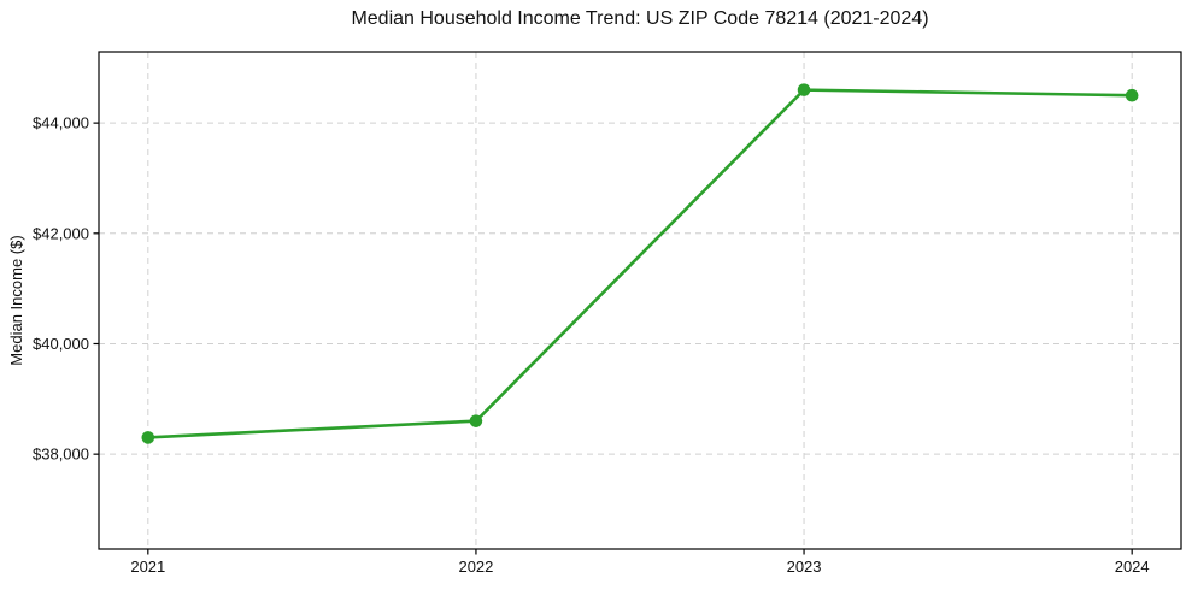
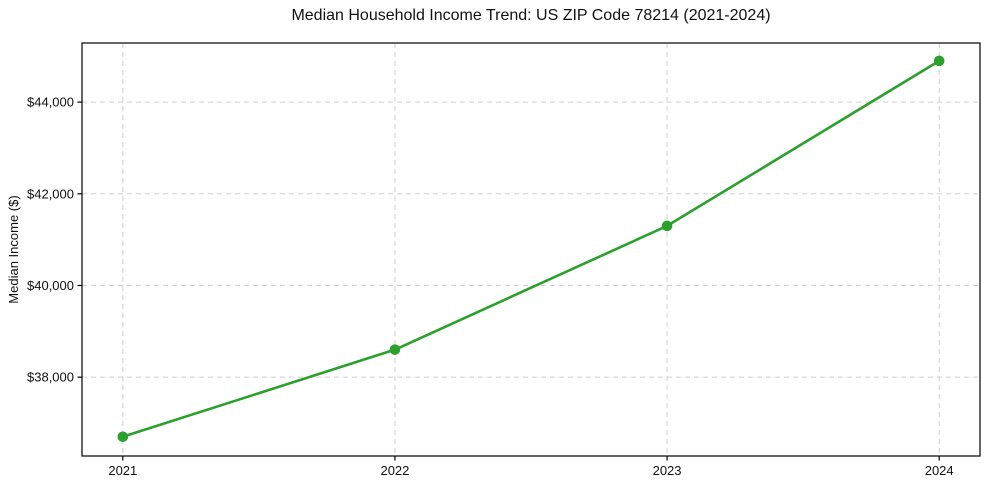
2021: $38300 -> $36700
2023: $44600 -> $41300
2024: $44500 -> $44900
